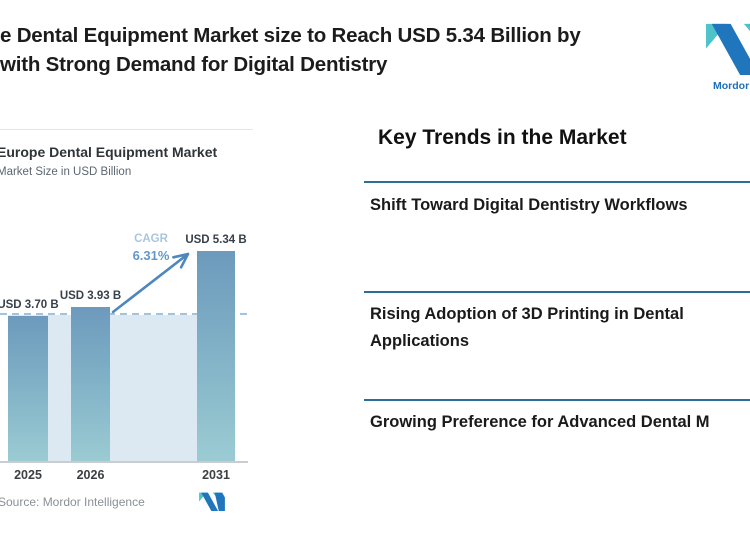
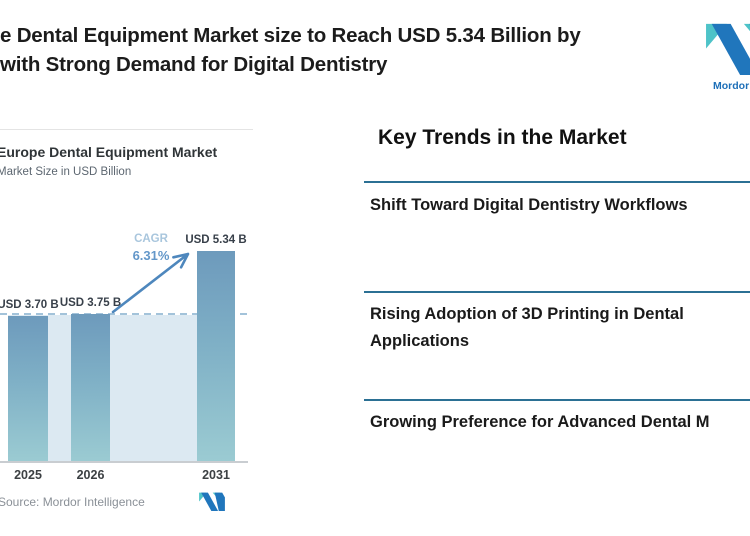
2026: 3.93 -> 3.75
